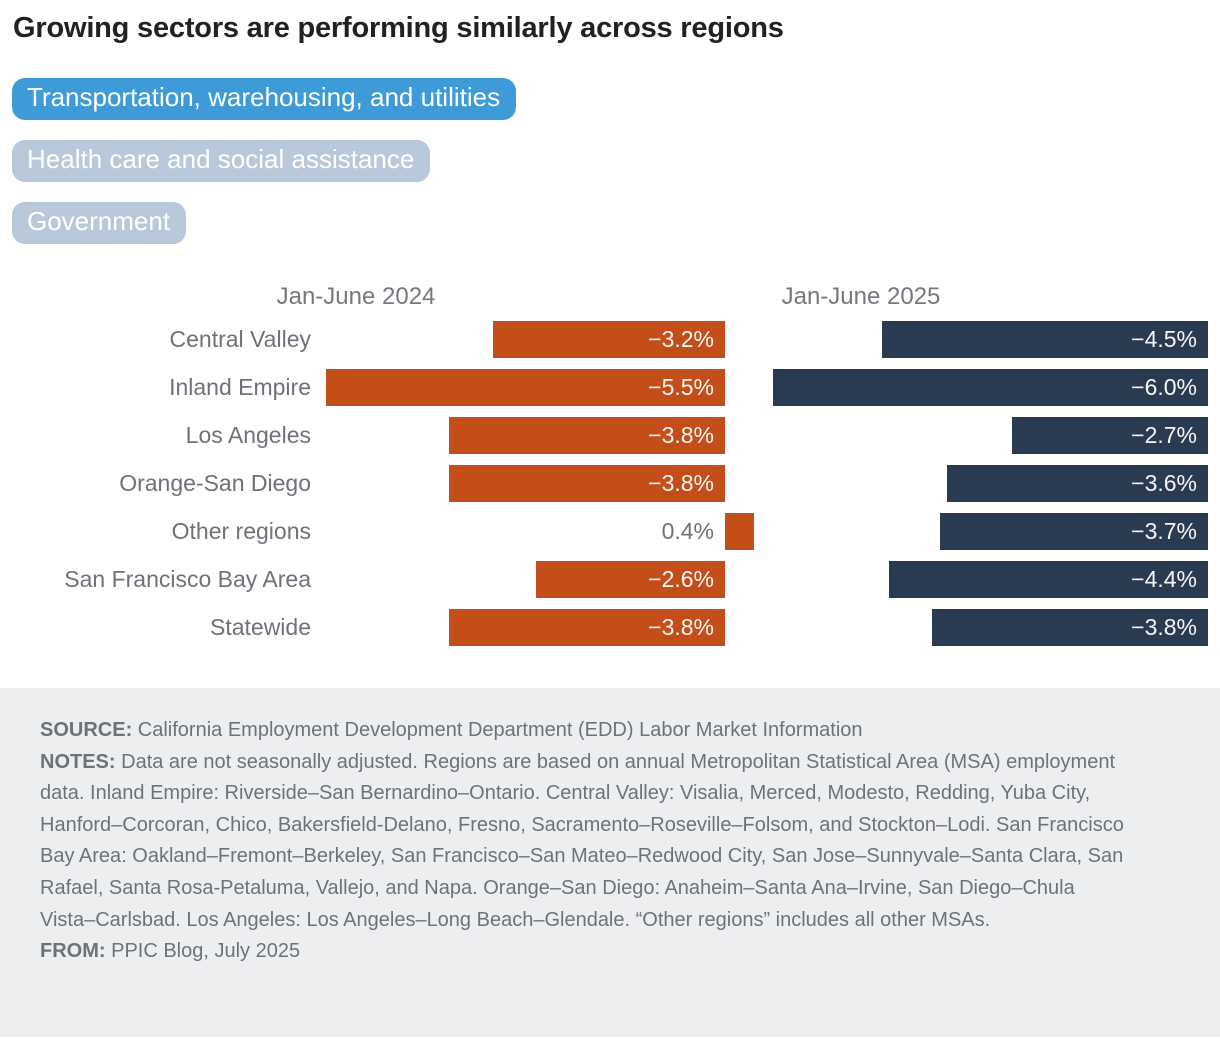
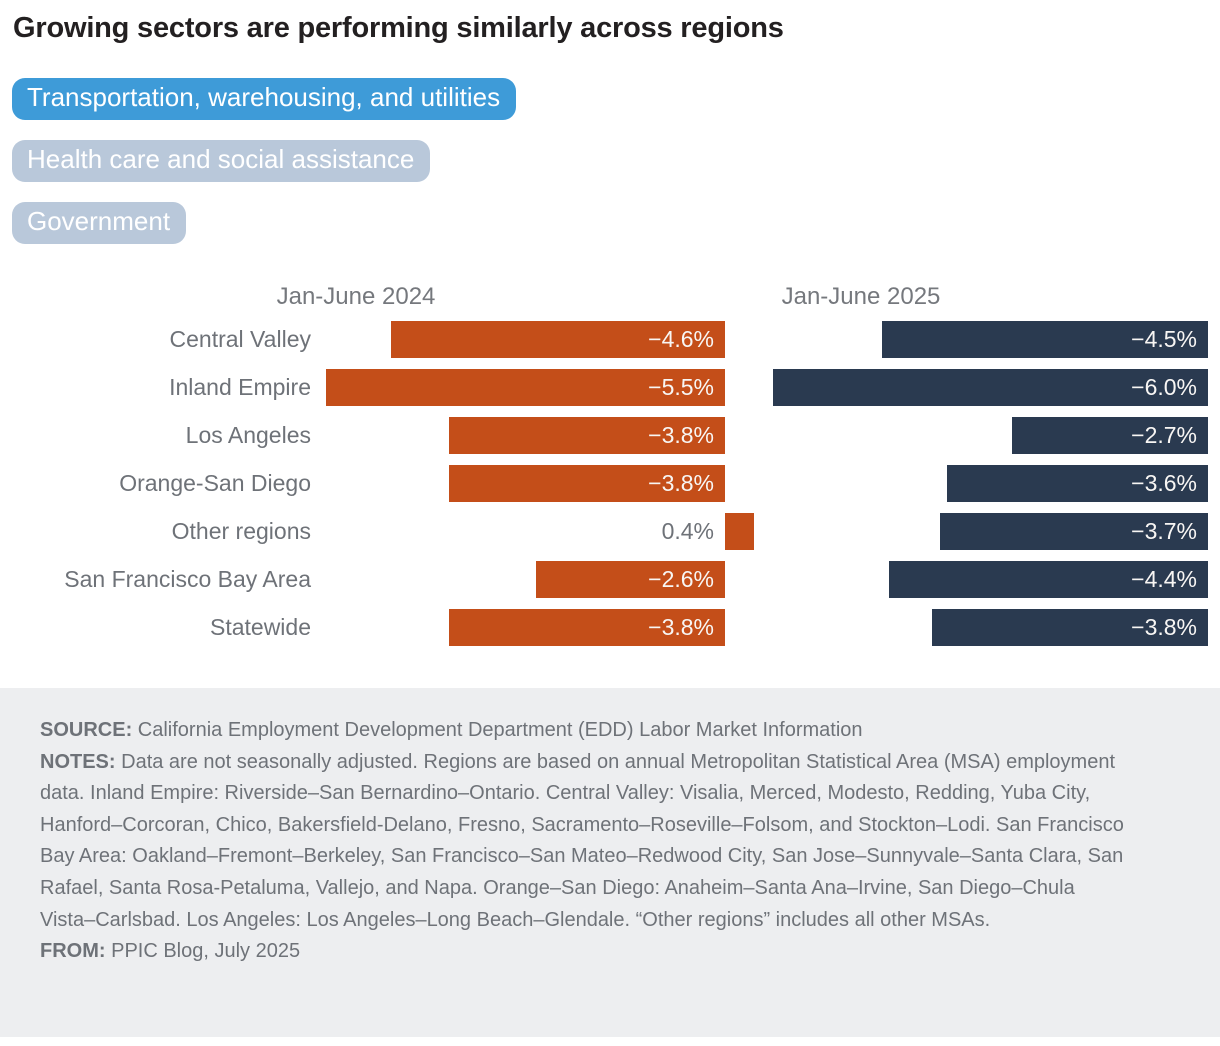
Jan-June 2024/Central Valley: −3.2% -> −4.6%
